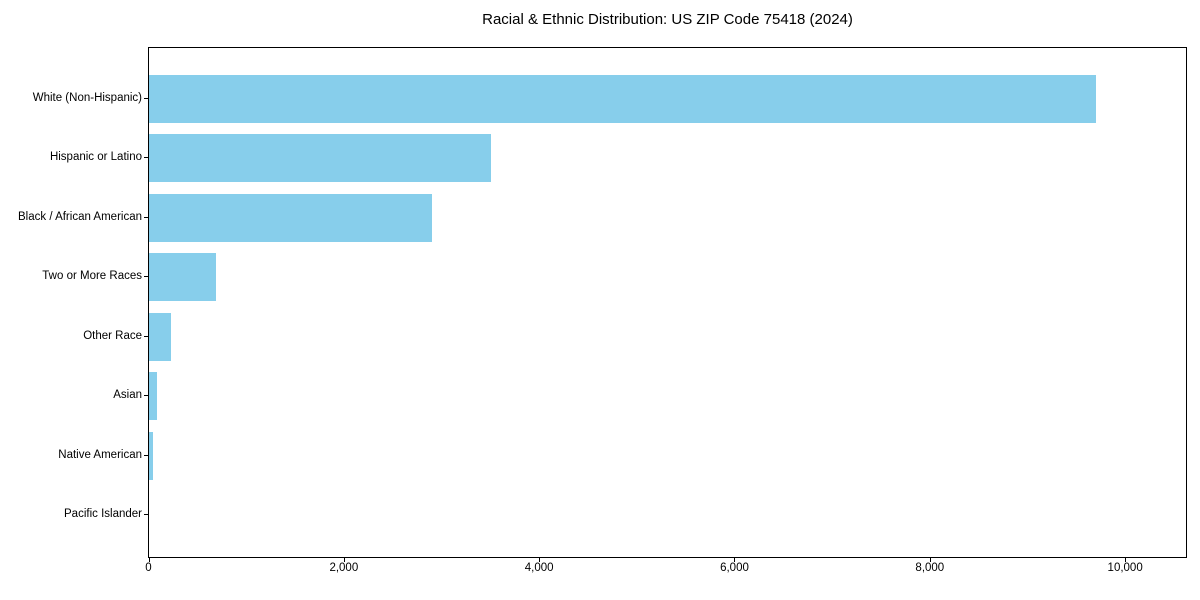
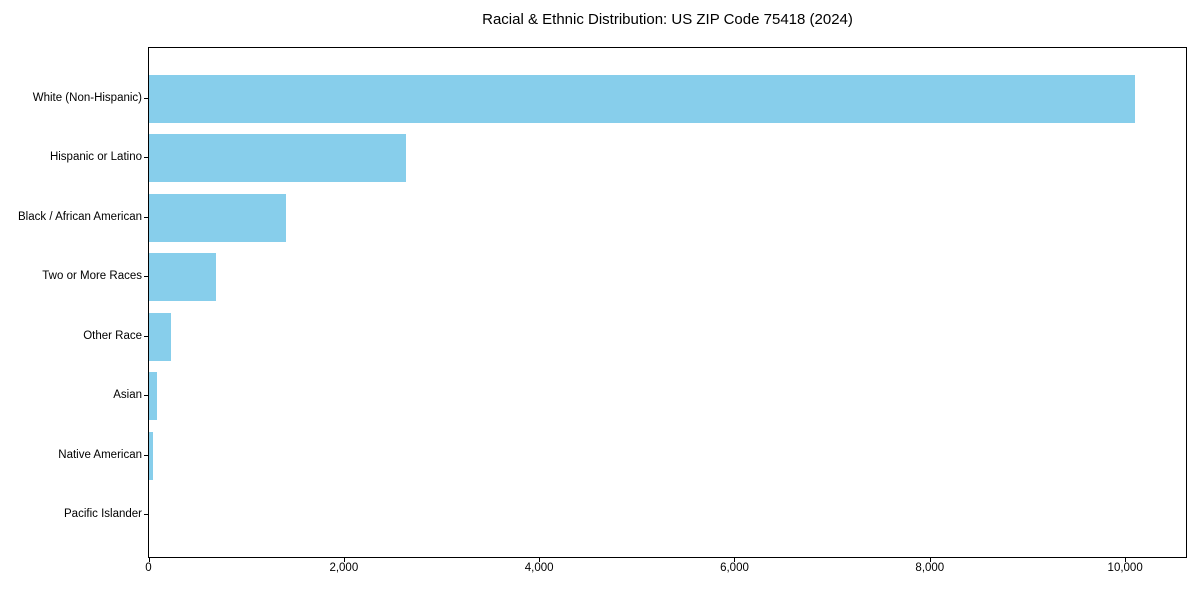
White (Non-Hispanic): 9700 -> 10100
Hispanic or Latino: 3500 -> 2600
Black / African American: 2900 -> 1400
